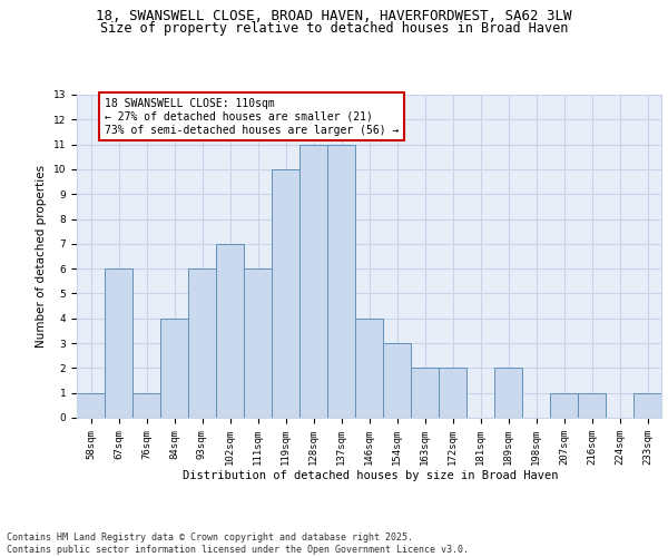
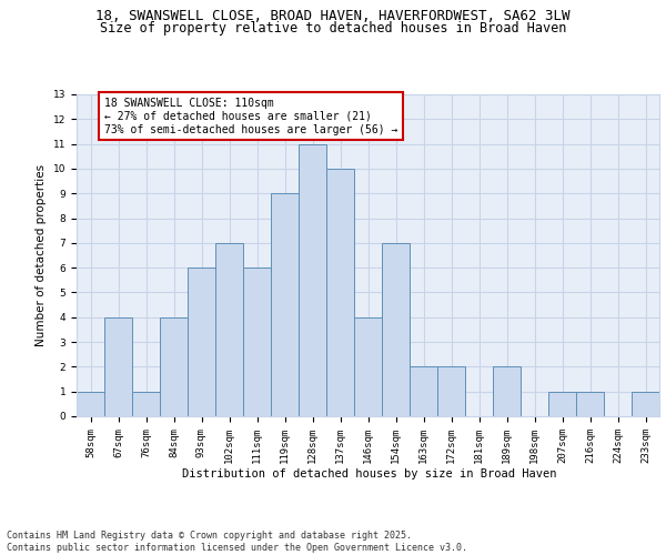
67sqm: 6 -> 4
119sqm: 10 -> 9
137sqm: 11 -> 10
154sqm: 3 -> 7
